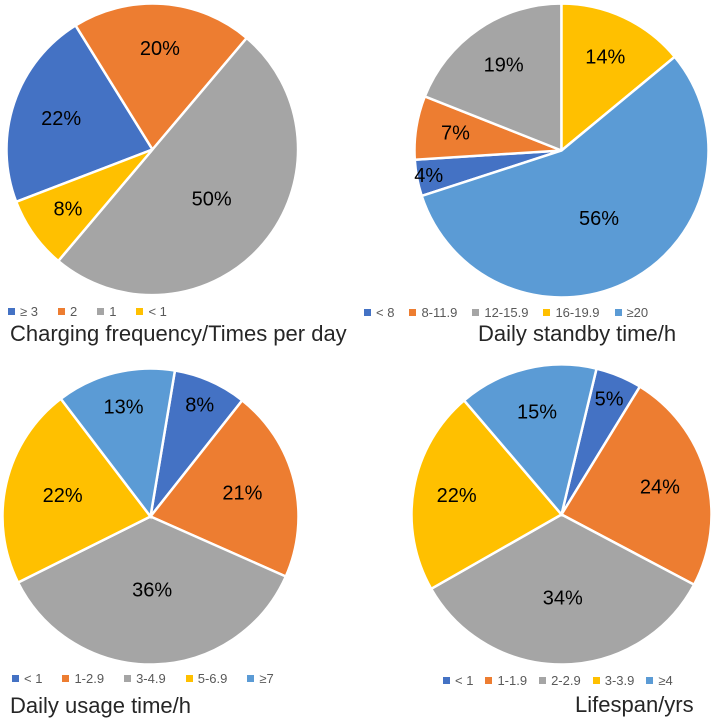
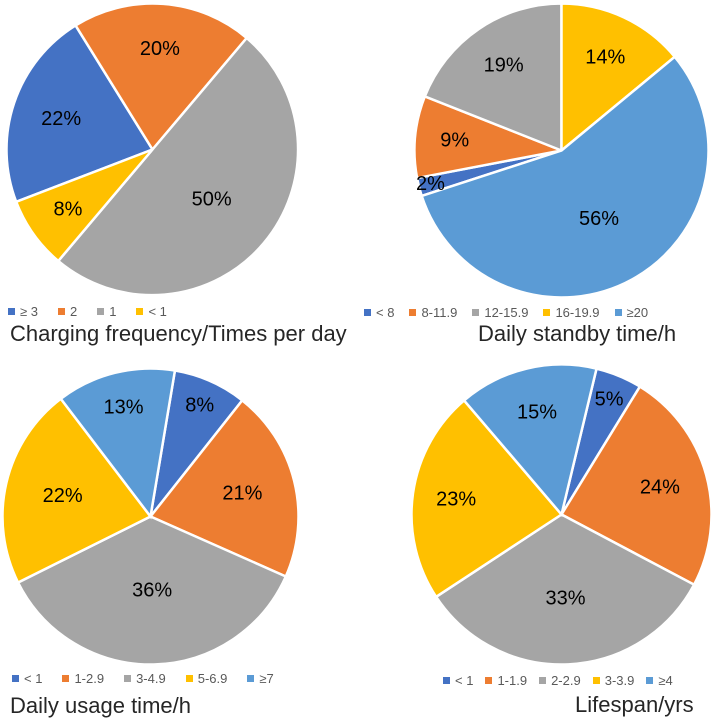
Daily standby time/h/< 8: 4% -> 2%
Daily standby time/h/8-11.9: 7% -> 9%
Lifespan/yrs/2-2.9: 34% -> 33%
Lifespan/yrs/3-3.9: 22% -> 23%
